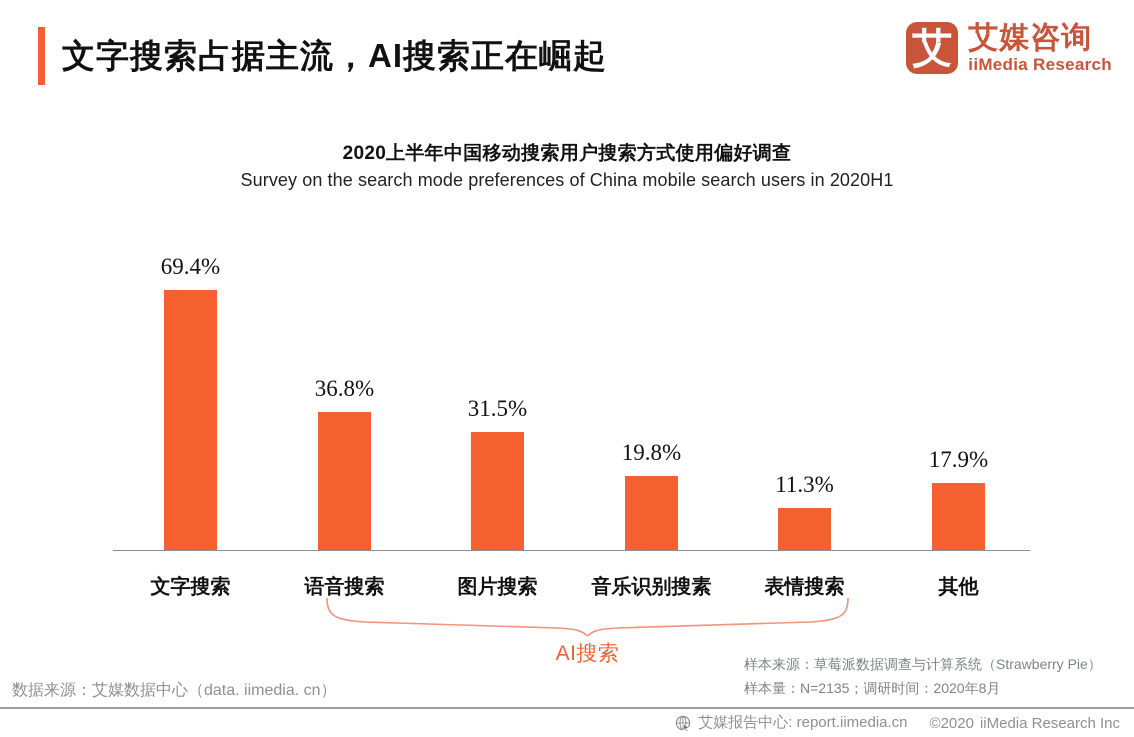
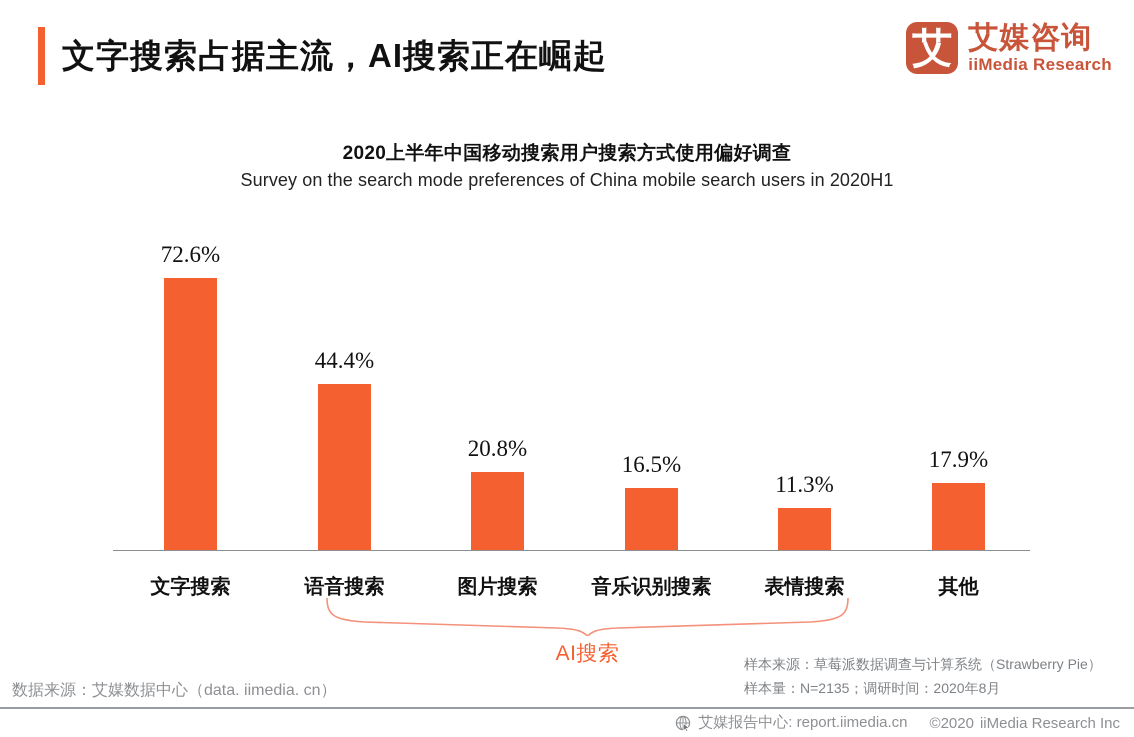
文字搜索: 69.4% -> 72.6%
语音搜索: 36.8% -> 44.4%
图片搜索: 31.5% -> 20.8%
音乐识别搜素: 19.8% -> 16.5%
